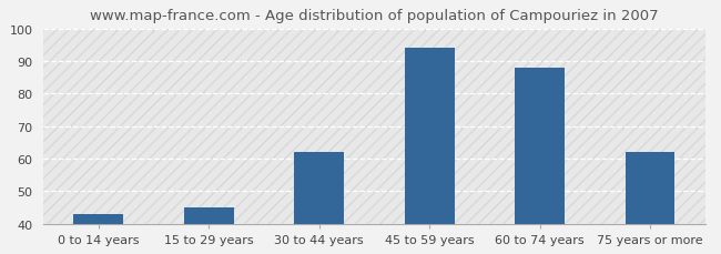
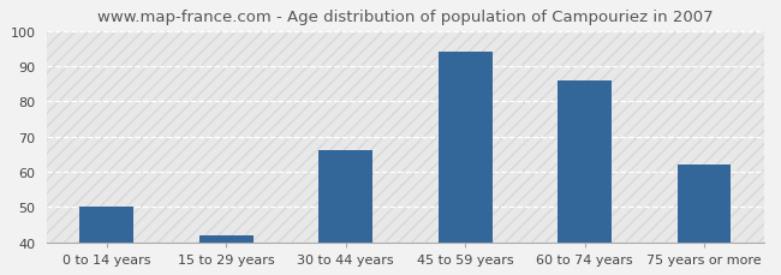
0 to 14 years: 43 -> 50
15 to 29 years: 45 -> 42
30 to 44 years: 62 -> 66
60 to 74 years: 88 -> 86
